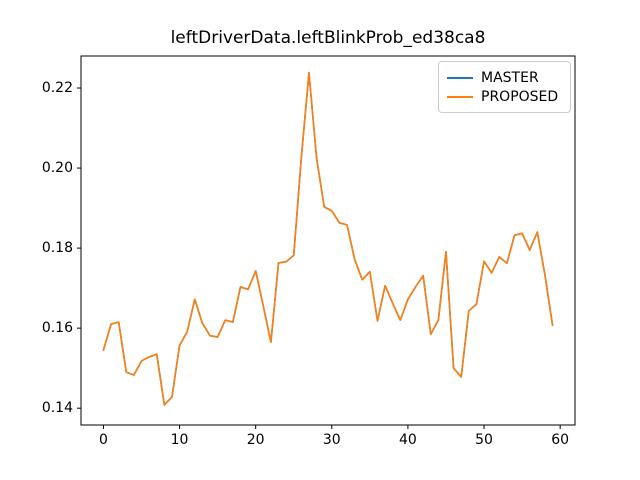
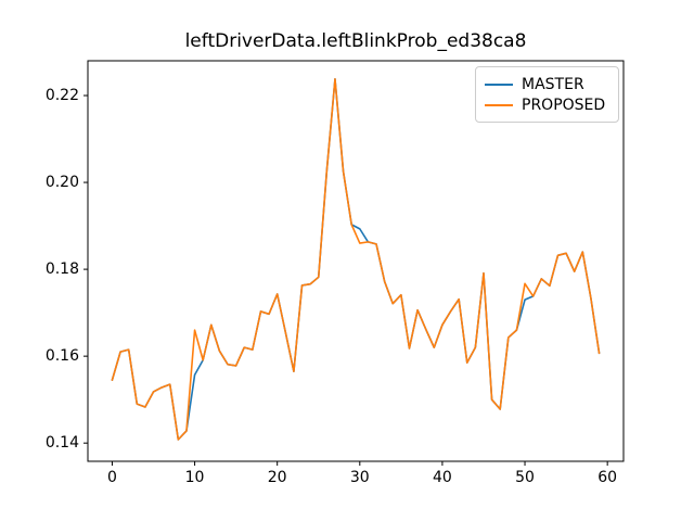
PROPOSED/10: 0.156 -> 0.166
PROPOSED/30: 0.189 -> 0.186
MASTER/50: 0.177 -> 0.173
